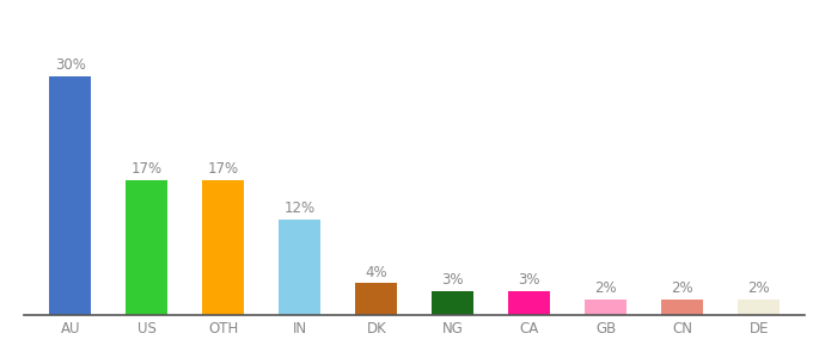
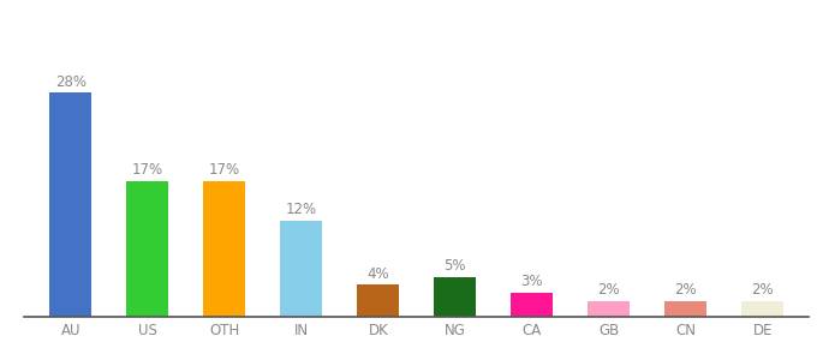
AU: 30% -> 28%
NG: 3% -> 5%
